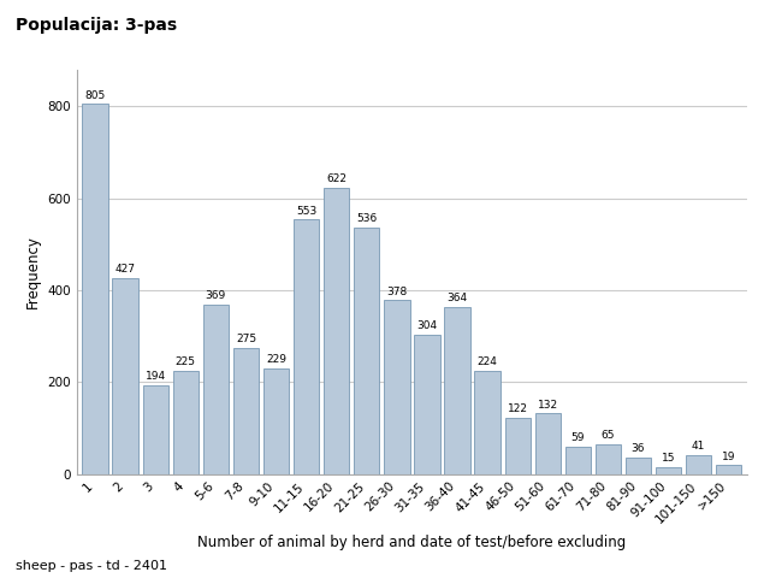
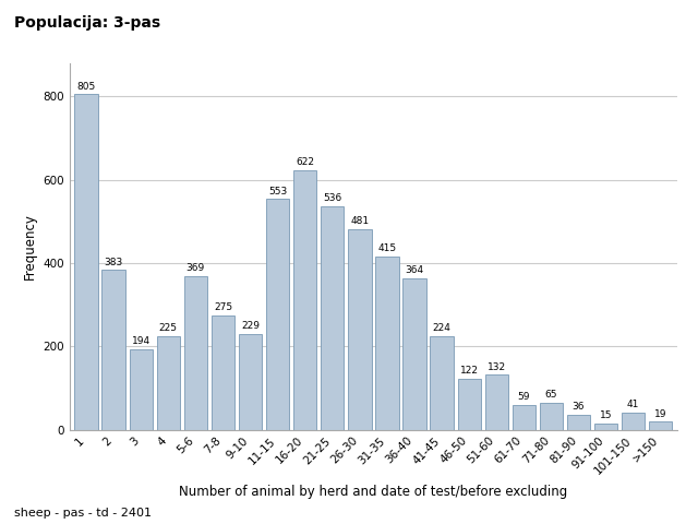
2: 427 -> 383
26-30: 378 -> 481
31-35: 304 -> 415
